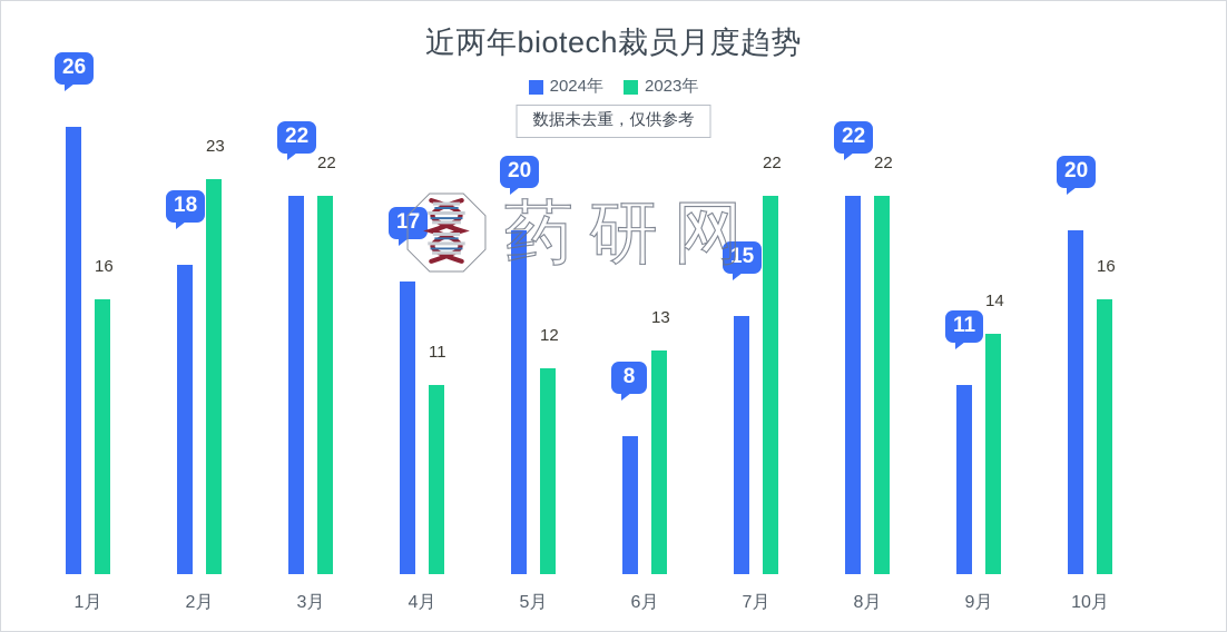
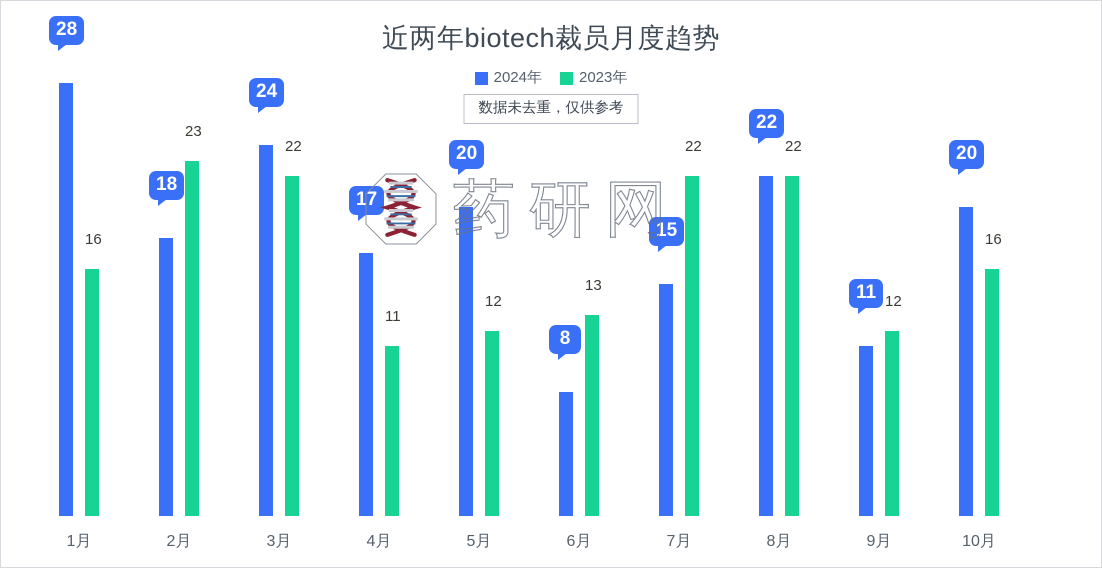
2024年/1月: 26 -> 28
2024年/3月: 22 -> 24
2023年/9月: 14 -> 12
